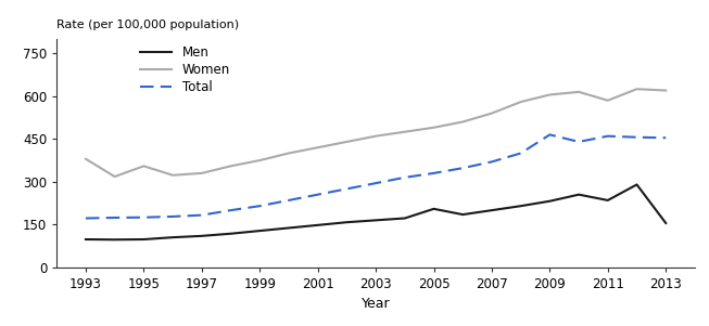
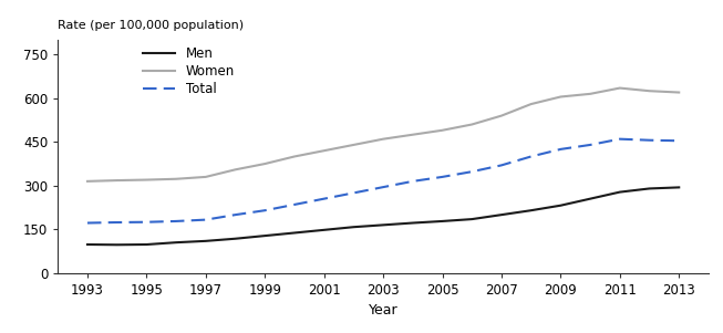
Women/1993: 380 -> 315
Women/1995: 355 -> 320
Men/2005: 205 -> 178
Total/2009: 465 -> 425
Men/2011: 235 -> 278
Women/2011: 585 -> 635
Men/2013: 155 -> 294
